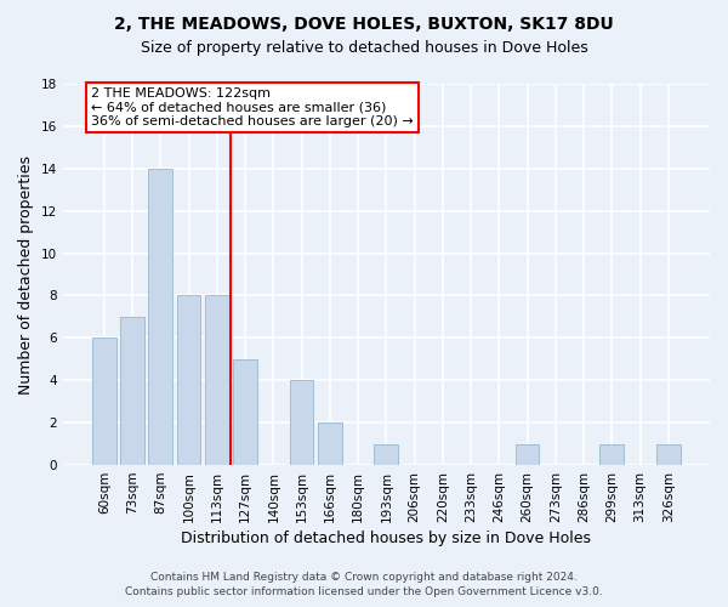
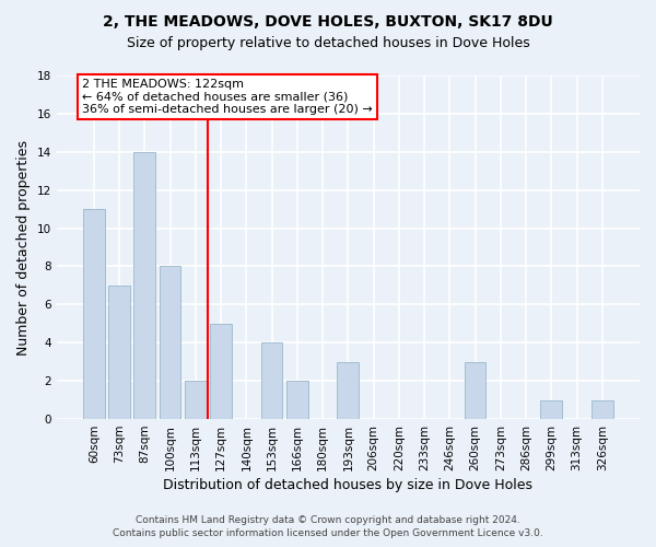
60sqm: 6 -> 11
113sqm: 8 -> 2
193sqm: 1 -> 3
260sqm: 1 -> 3
